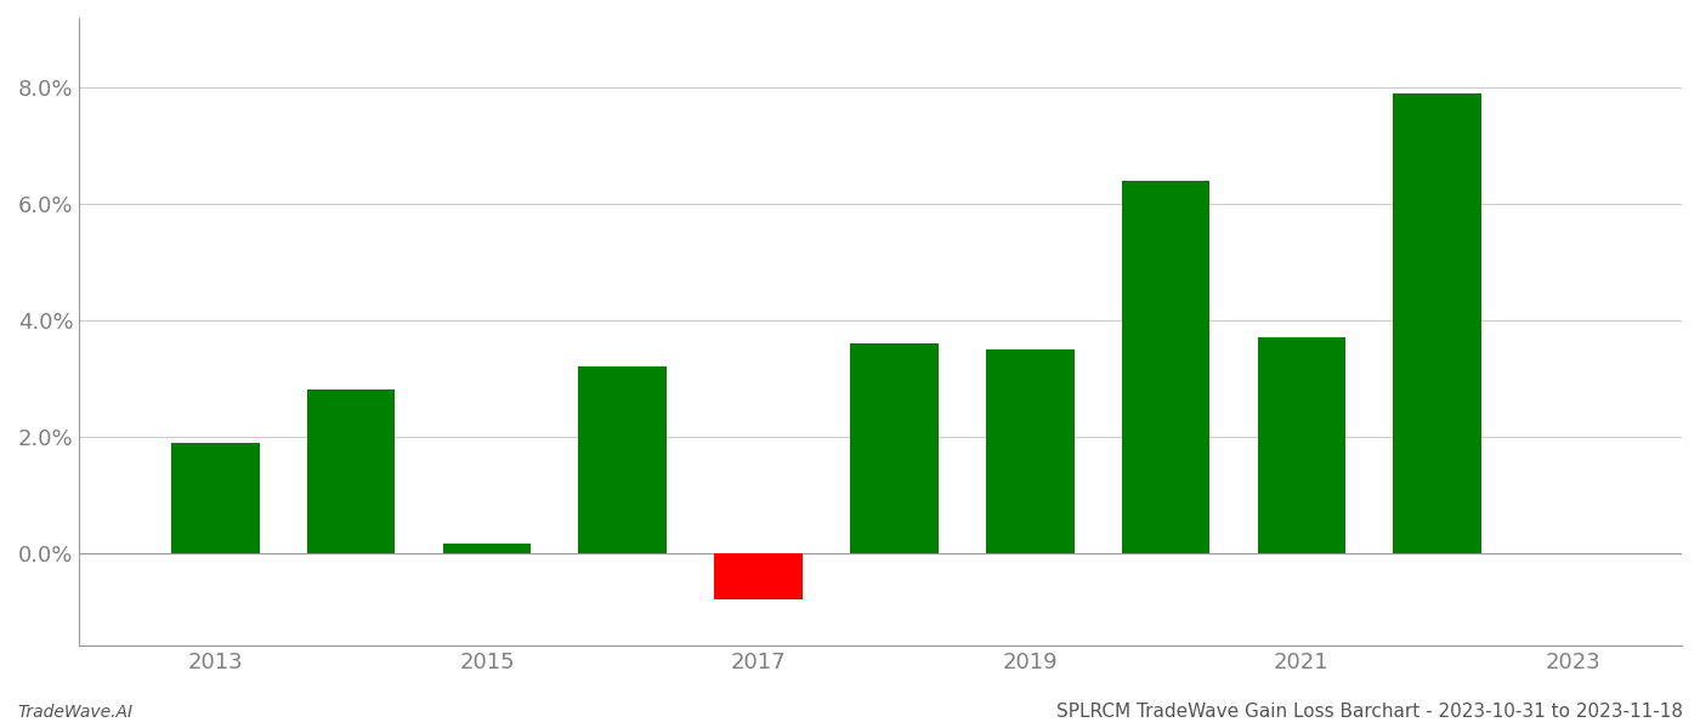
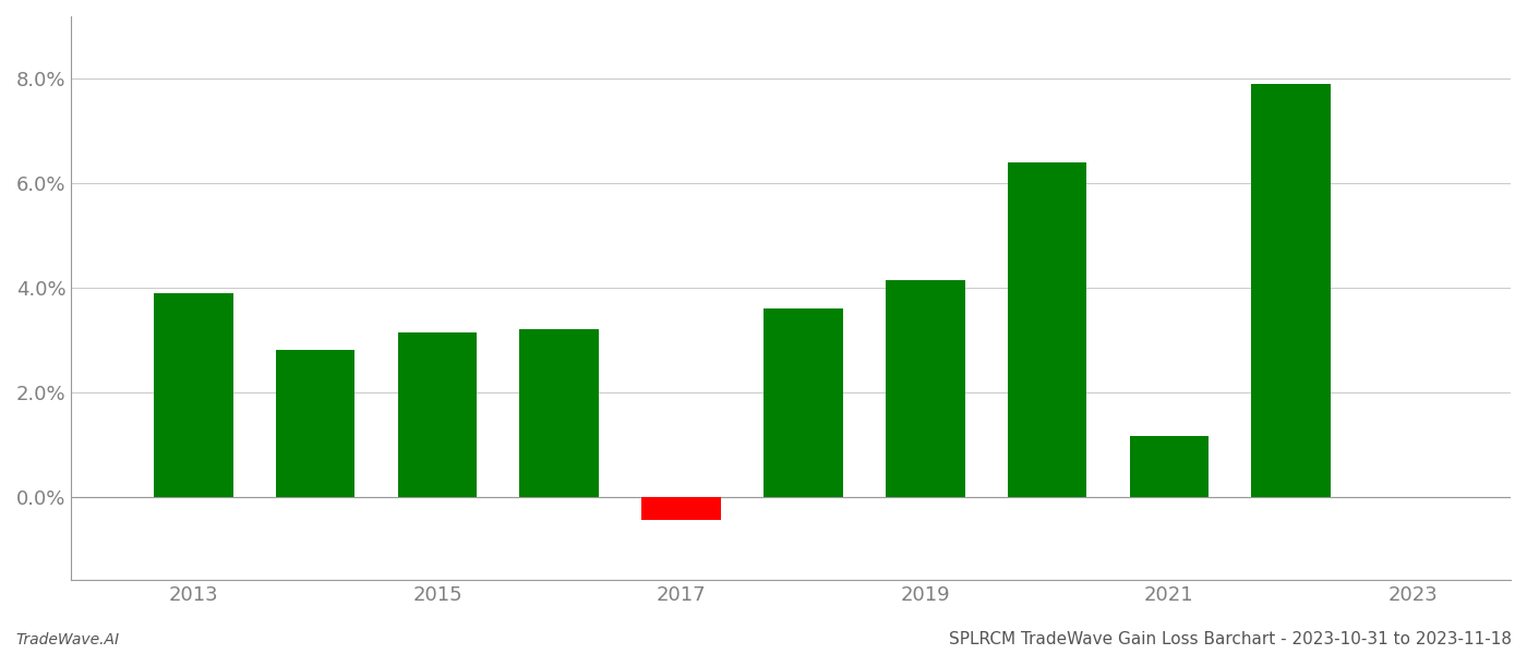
2013: 1.90% -> 3.90%
2015: 0.15% -> 3.15%
2017: -0.80% -> -0.45%
2019: 3.50% -> 4.15%
2021: 3.70% -> 1.15%
